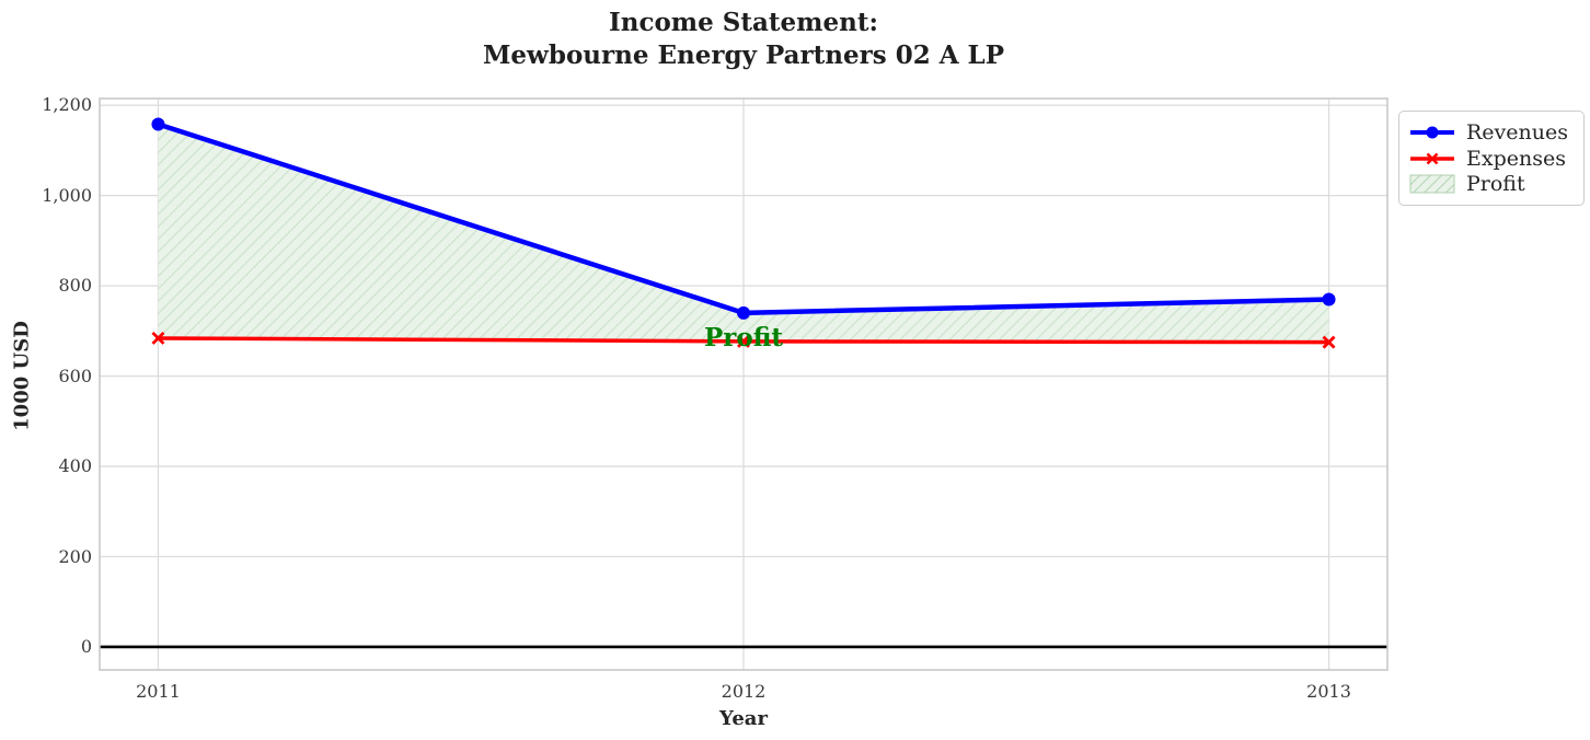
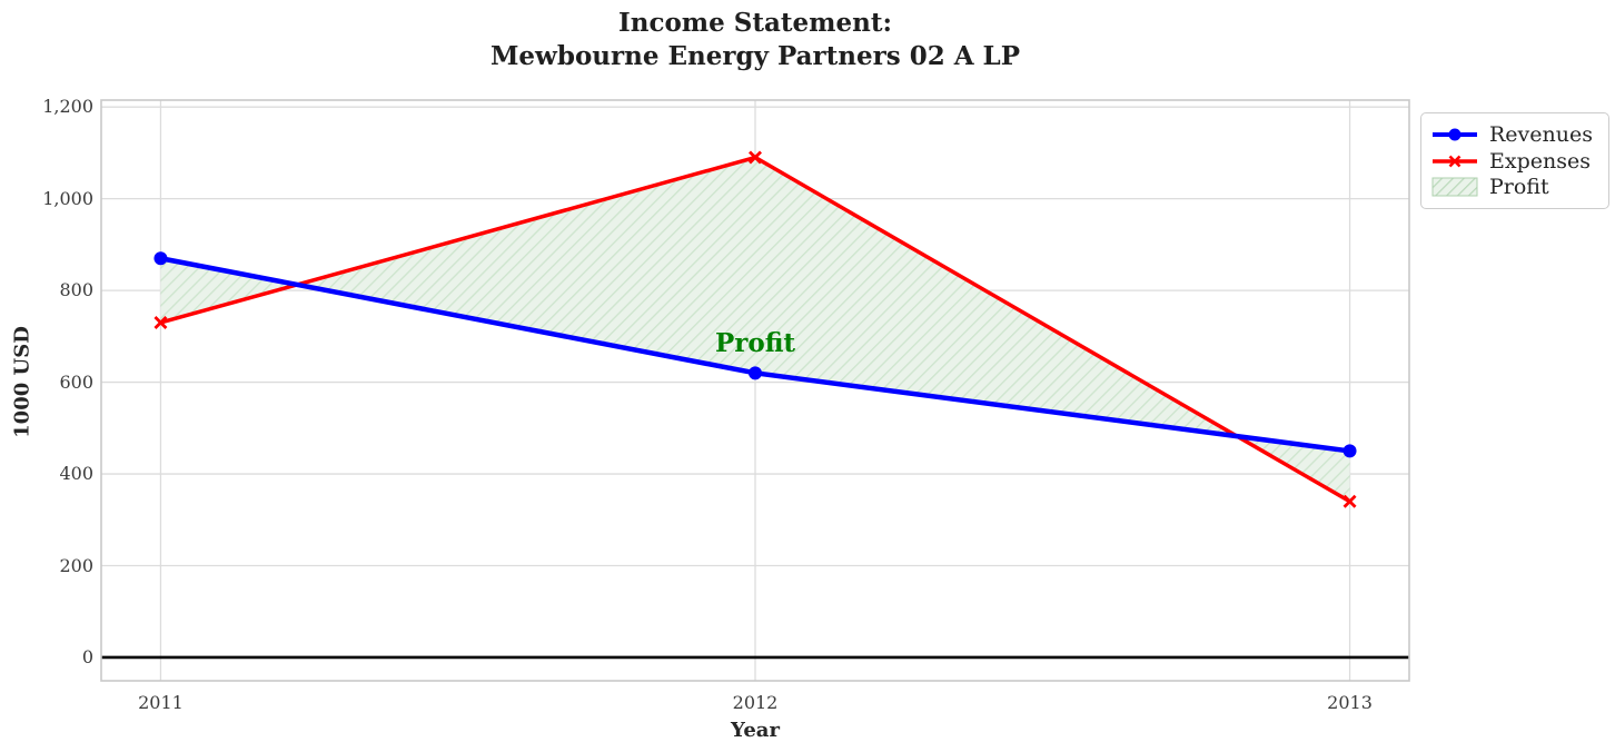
Revenues/2011: 1160 -> 870
Expenses/2011: 680 -> 730
Revenues/2012: 740 -> 620
Expenses/2012: 680 -> 1090
Revenues/2013: 770 -> 450
Expenses/2013: 680 -> 340
